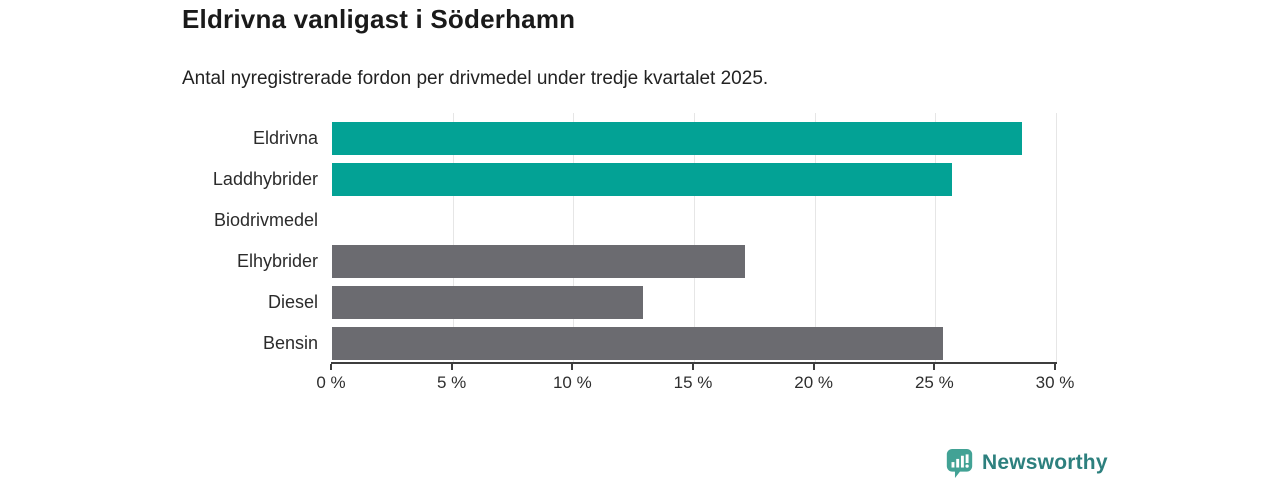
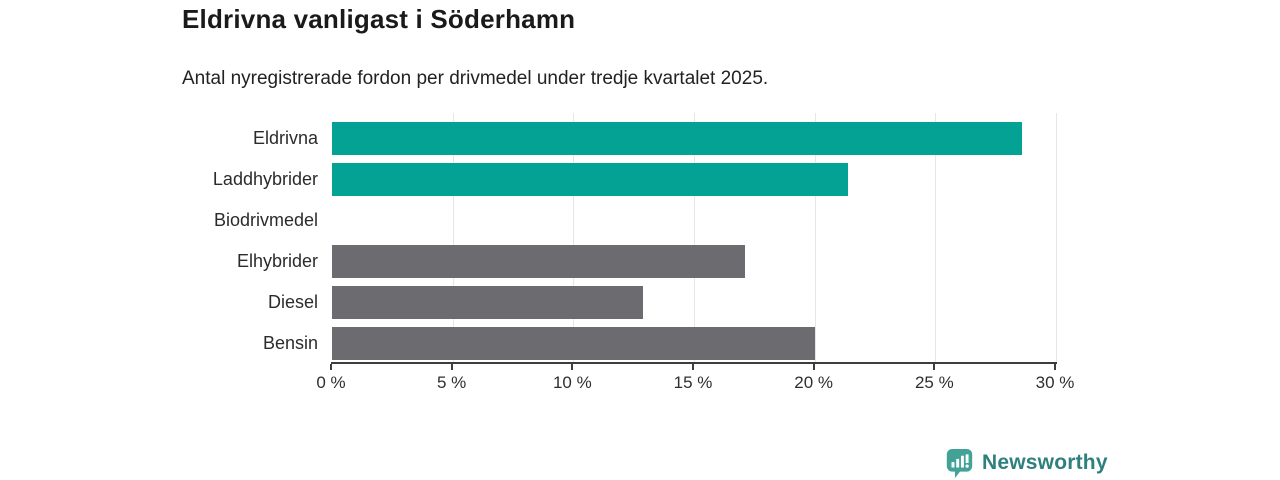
Laddhybrider: 25.7% -> 21.4%
Bensin: 25.3% -> 20.0%
